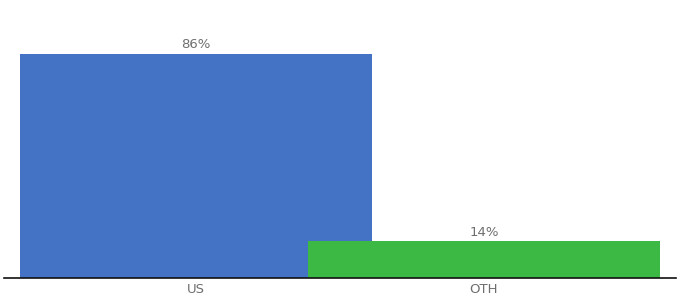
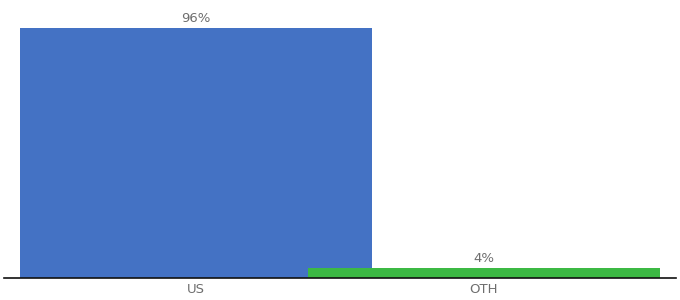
US: 86% -> 96%
OTH: 14% -> 4%
